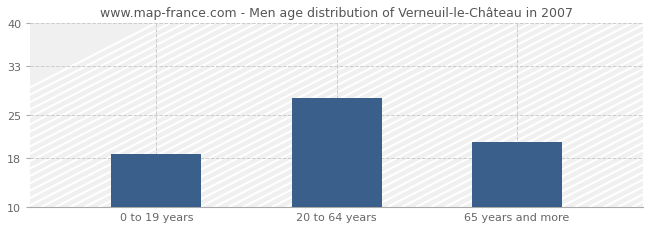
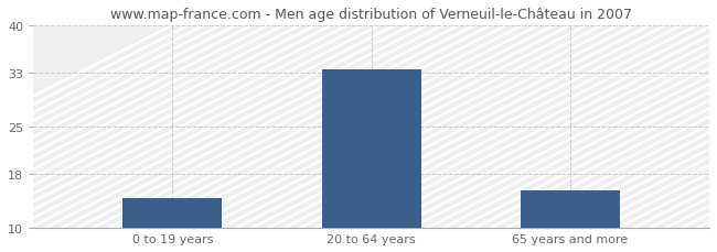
0 to 19 years: 18.6 -> 14.5
20 to 64 years: 27.8 -> 33.5
65 years and more: 20.6 -> 15.5
